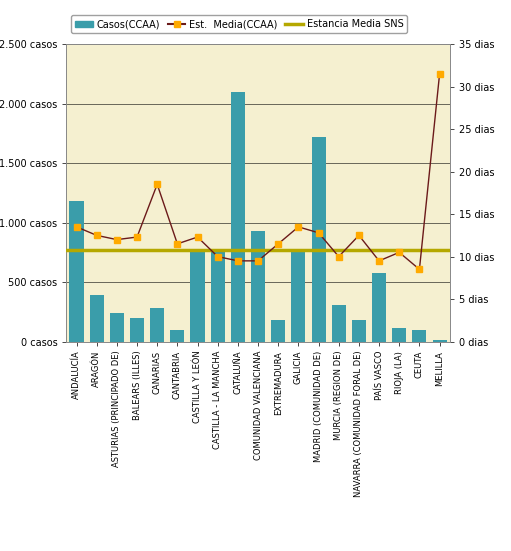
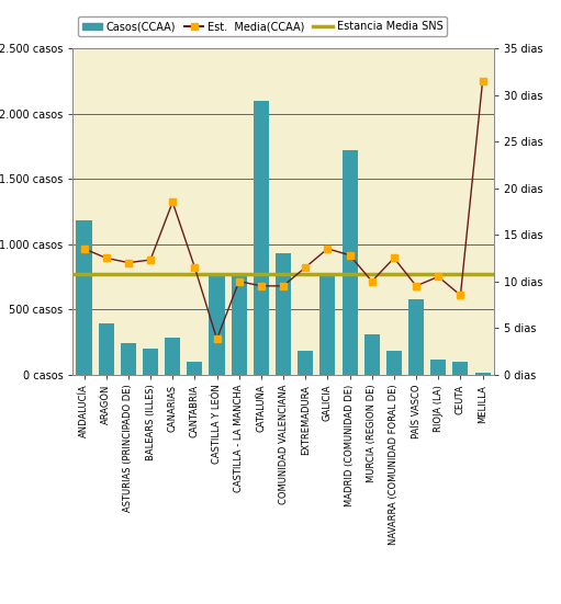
Est. Media(CCAA)/CASTILLA Y LEÓN: 12.3 dias -> 3.8 dias
